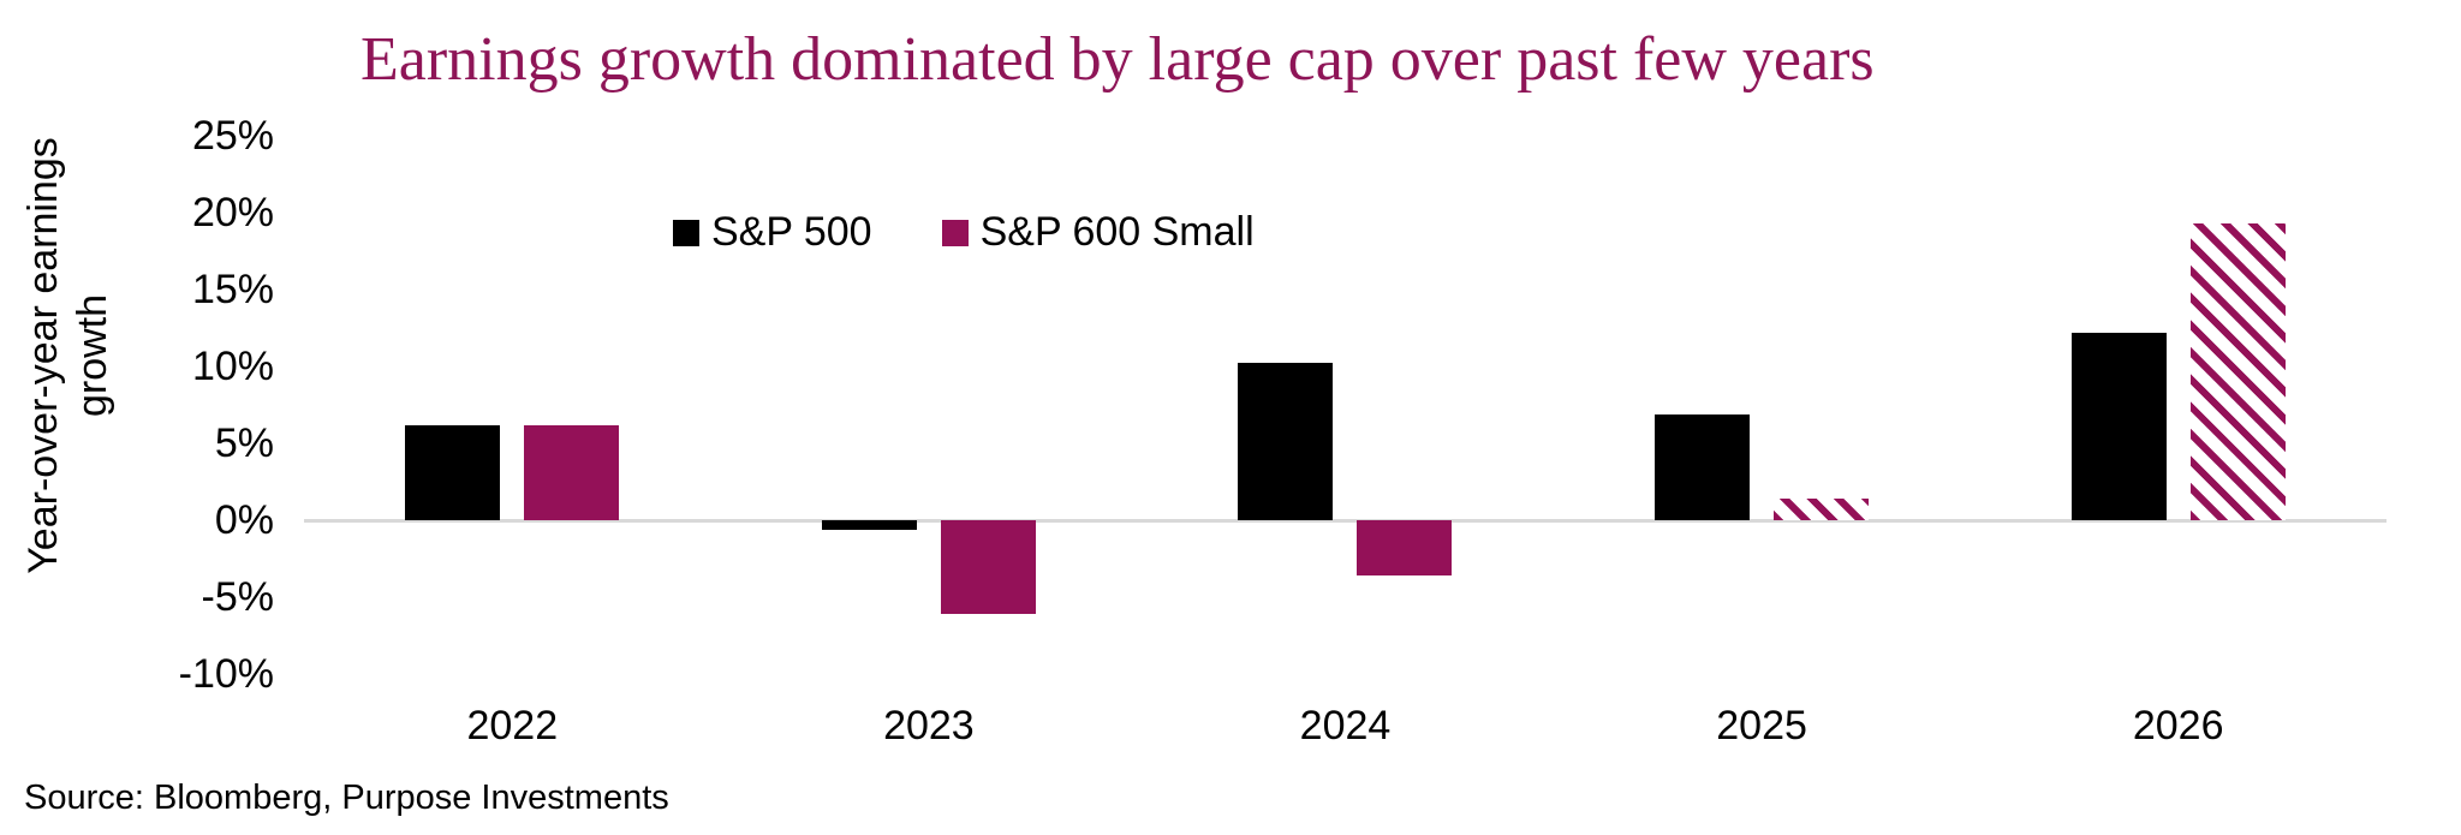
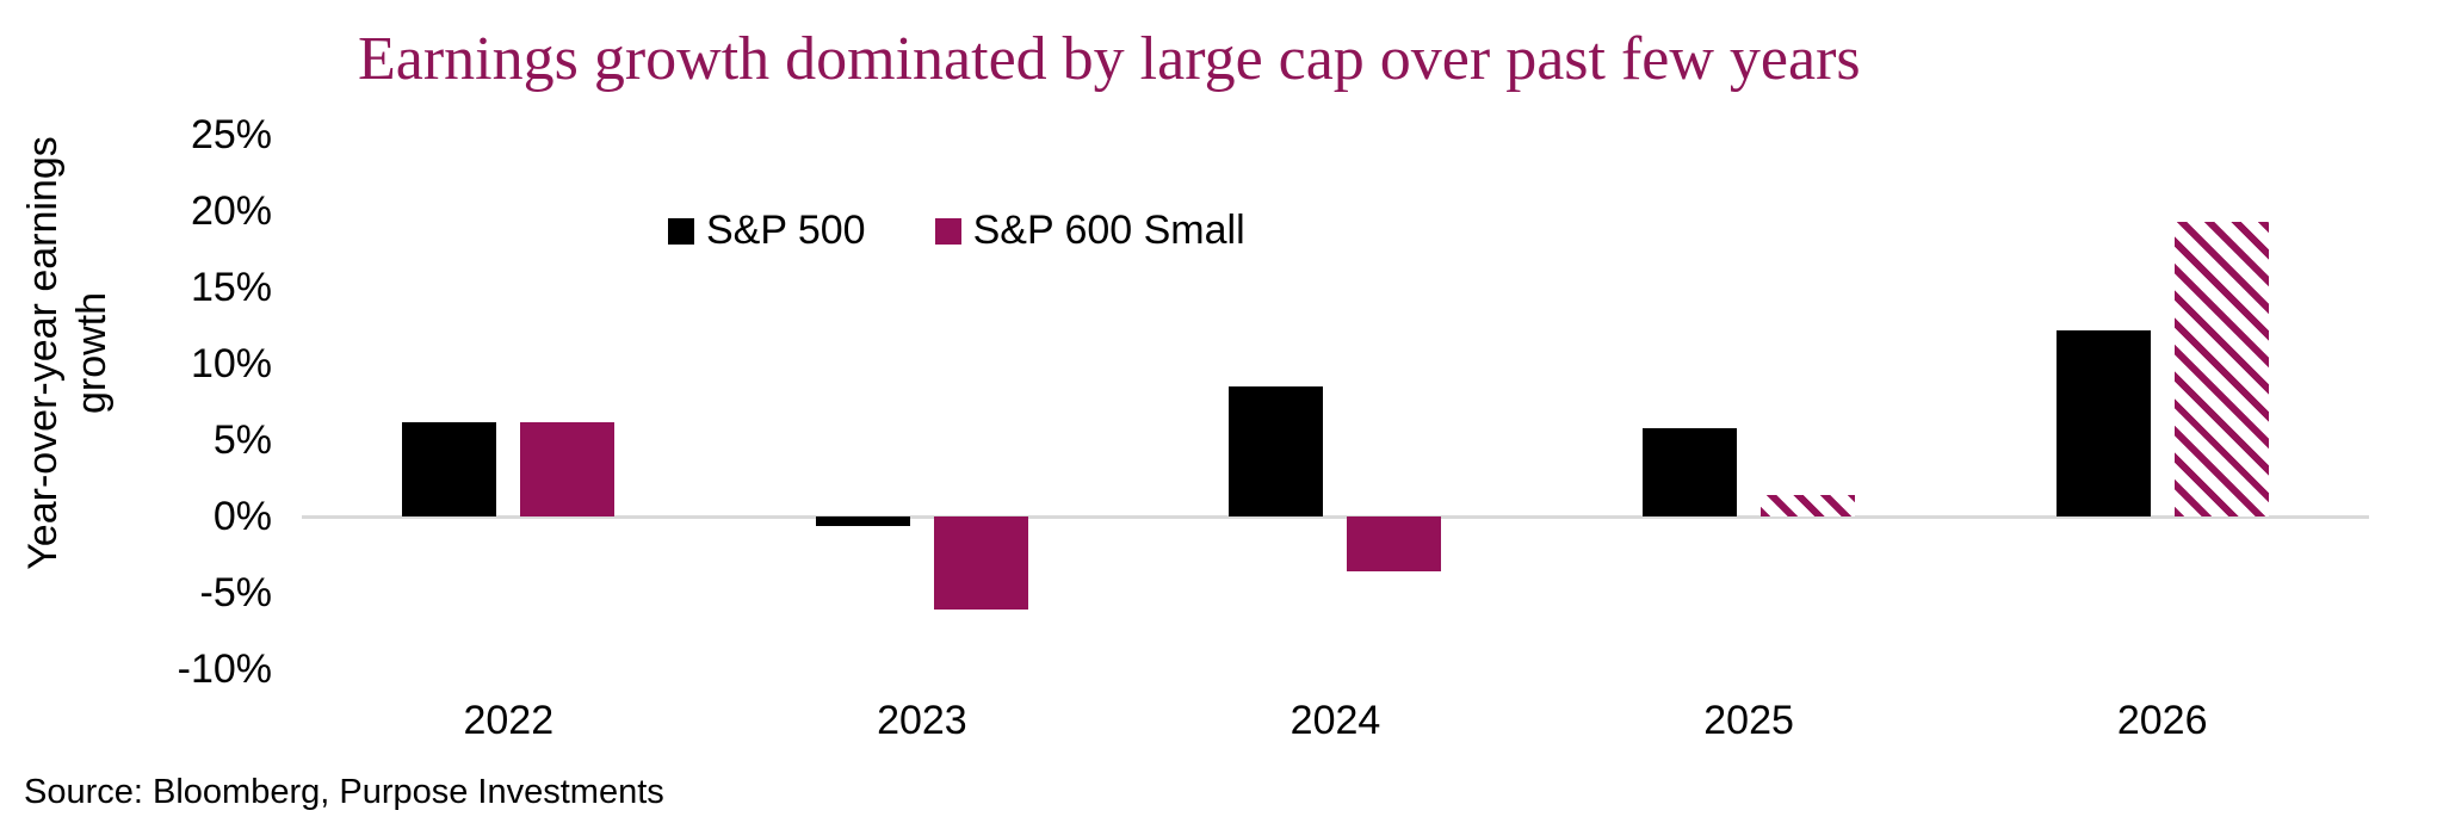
S&P 500/2024: 10.2% -> 8.5%
S&P 500/2025: 6.9% -> 5.8%
